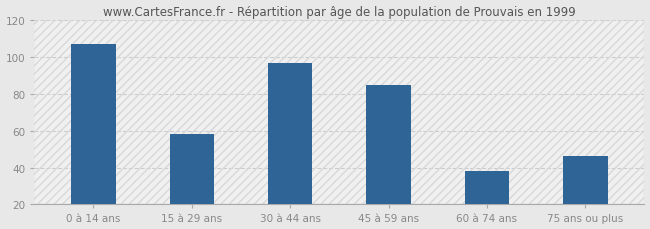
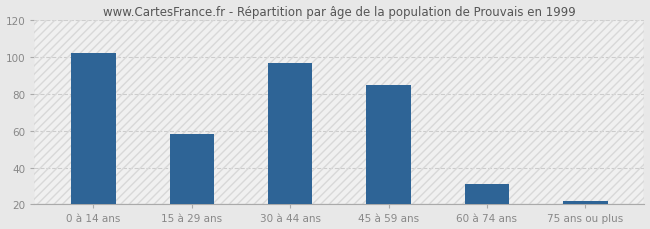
0 à 14 ans: 107 -> 102
60 à 74 ans: 38 -> 31
75 ans ou plus: 46 -> 22
